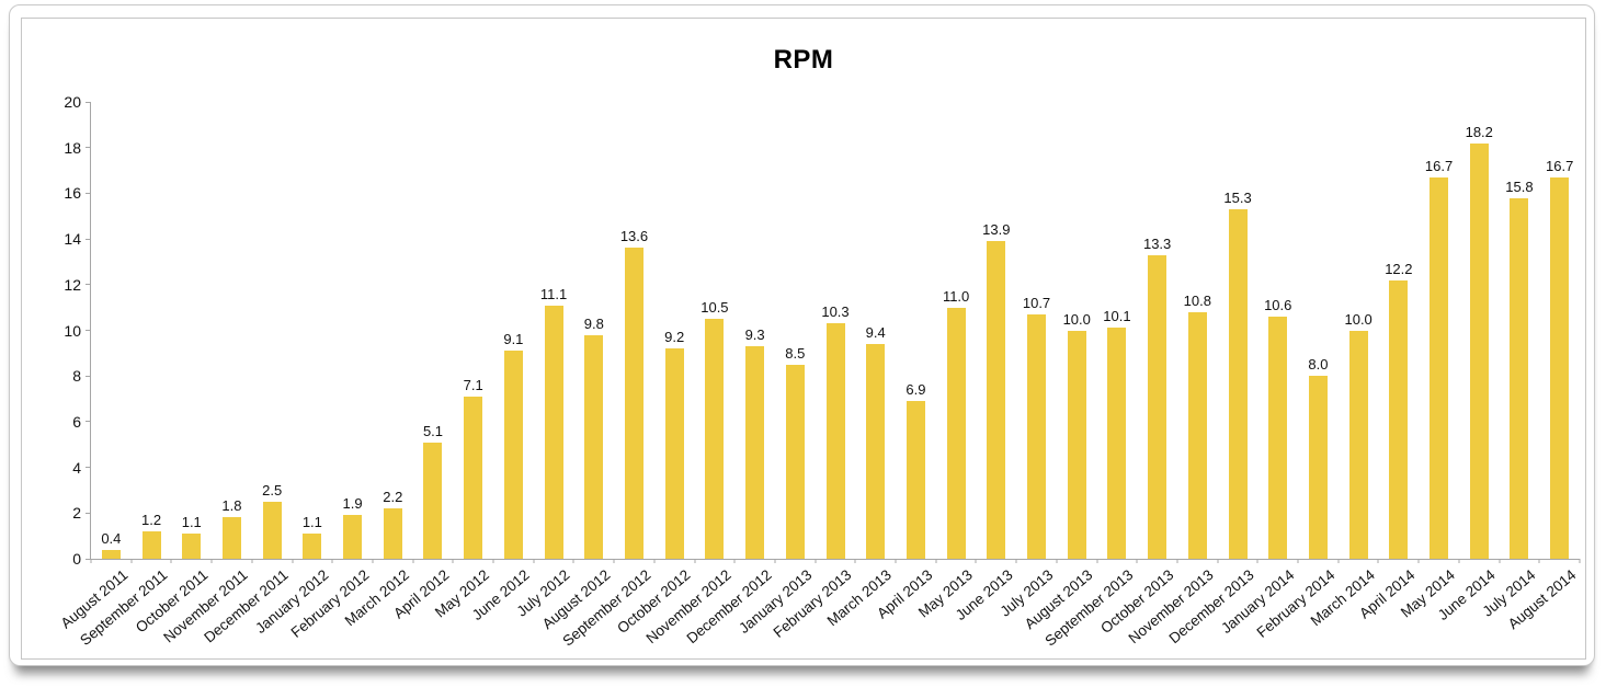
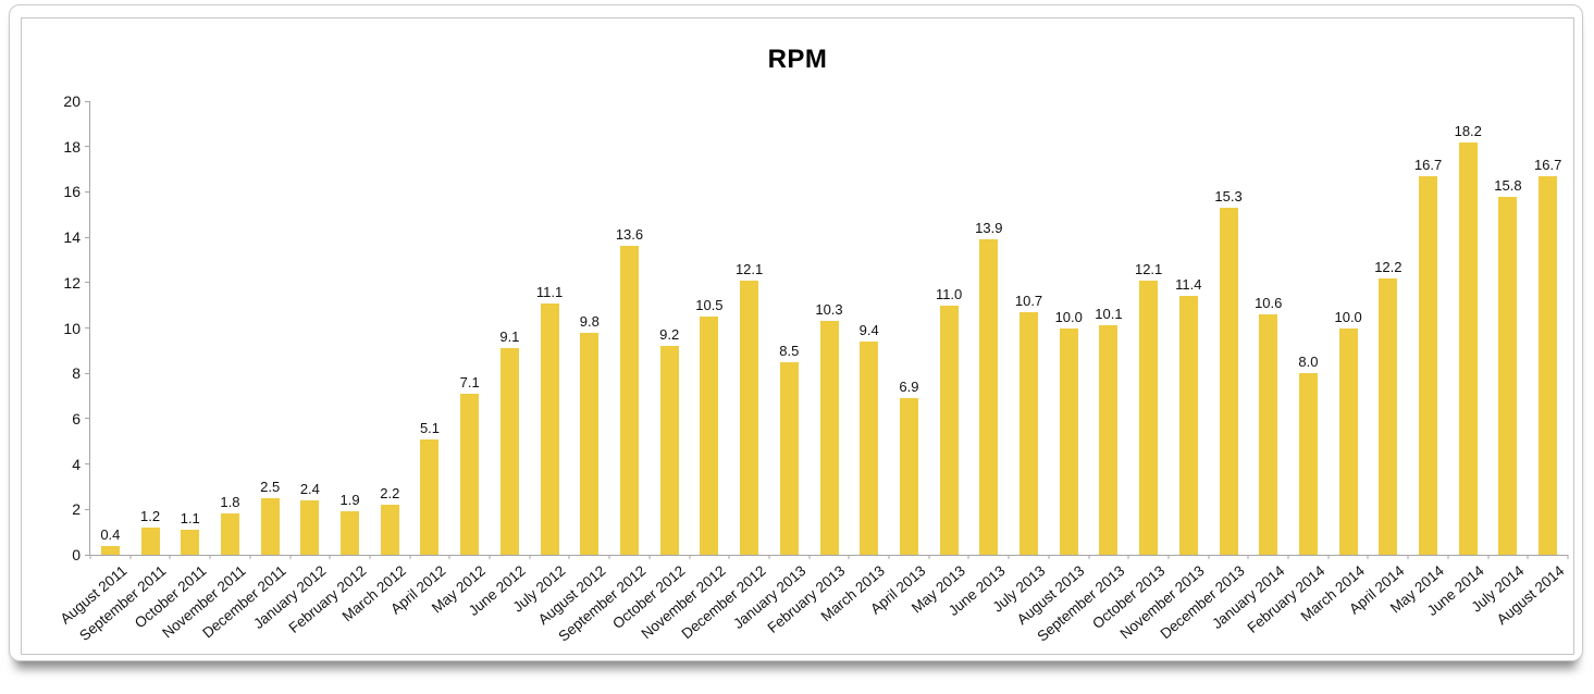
January 2012: 1.1 -> 2.4
December 2012: 9.3 -> 12.1
October 2013: 13.3 -> 12.1
November 2013: 10.8 -> 11.4
